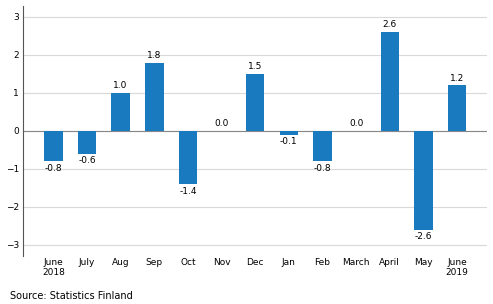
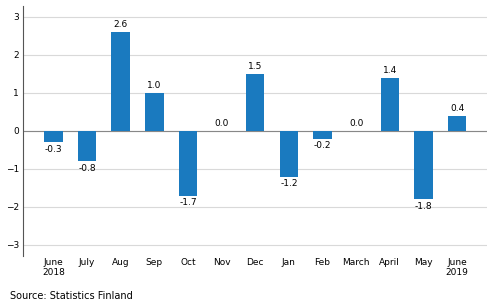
June 2018: -0.8 -> -0.3
July: -0.6 -> -0.8
Aug: 1.0 -> 2.6
Sep: 1.8 -> 1.0
Oct: -1.4 -> -1.7
Jan: -0.1 -> -1.2
Feb: -0.8 -> -0.2
April: 2.6 -> 1.4
May: -2.6 -> -1.8
June 2019: 1.2 -> 0.4
